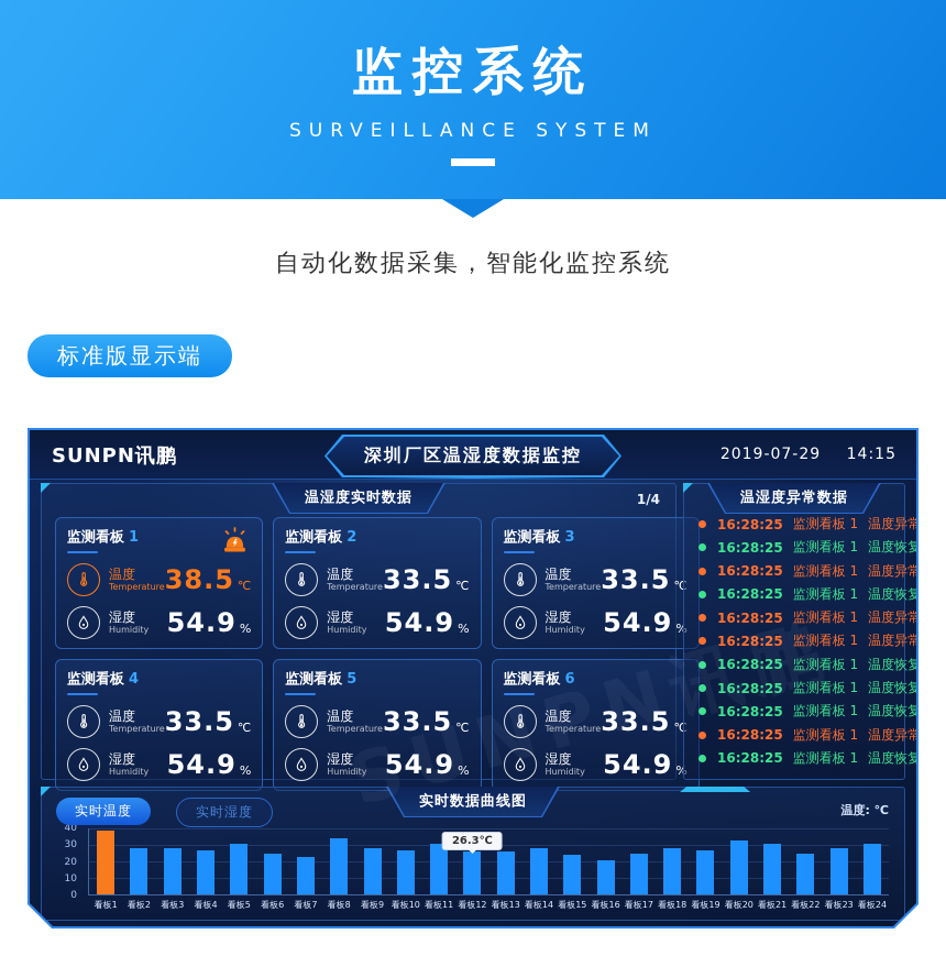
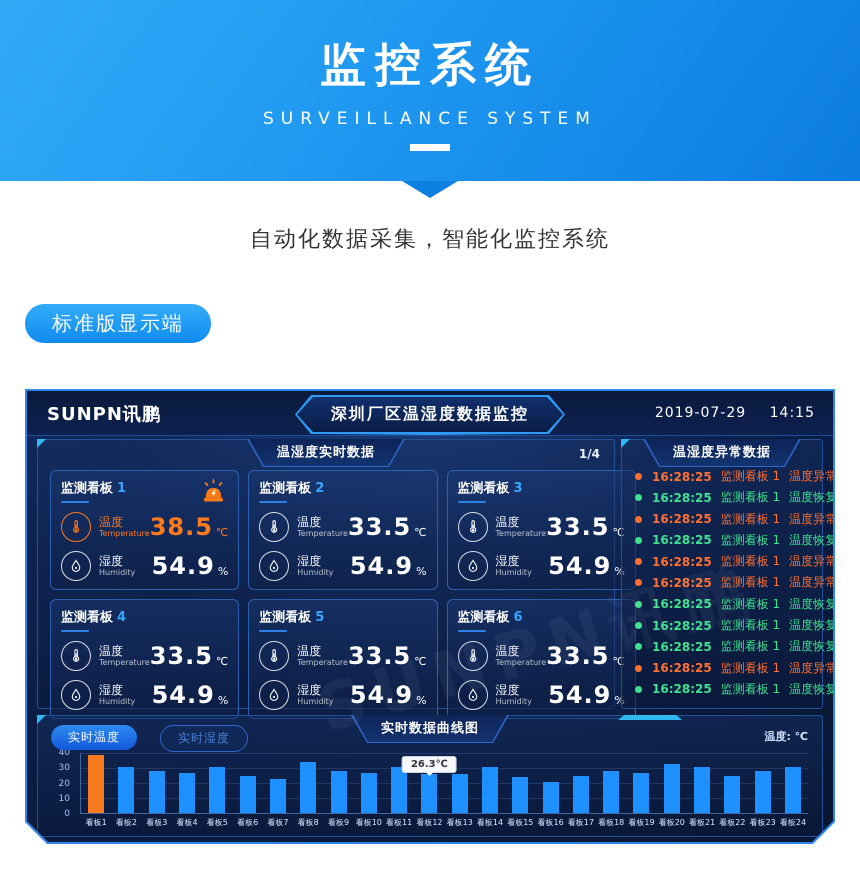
看板2: 28 -> 31
看板14: 28 -> 30
